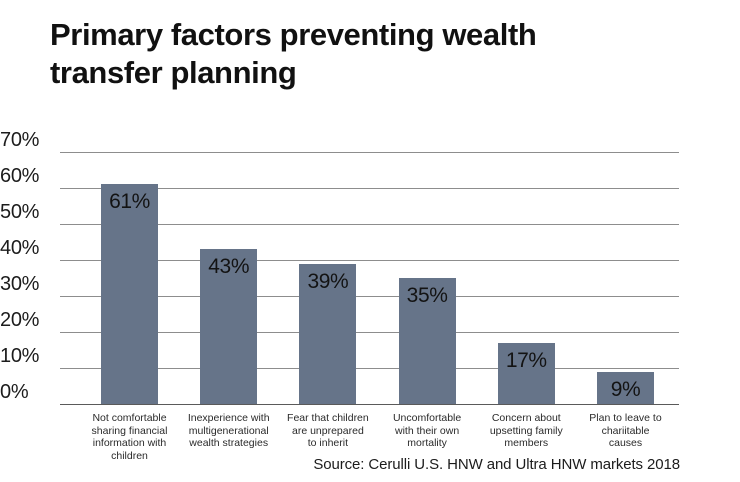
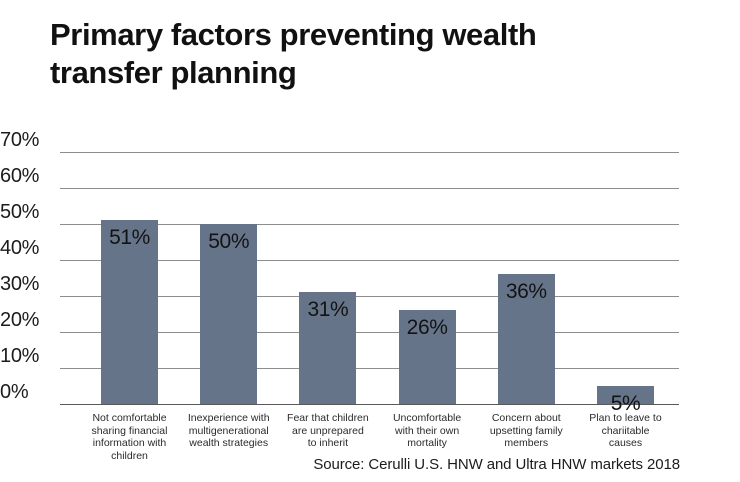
Not comfortable sharing financial information with children: 61% -> 51%
Inexperience with multigenerational wealth strategies: 43% -> 50%
Fear that children are unprepared to inherit: 39% -> 31%
Uncomfortable with their own mortality: 35% -> 26%
Concern about upsetting family members: 17% -> 36%
Plan to leave to chariitable causes: 9% -> 5%
